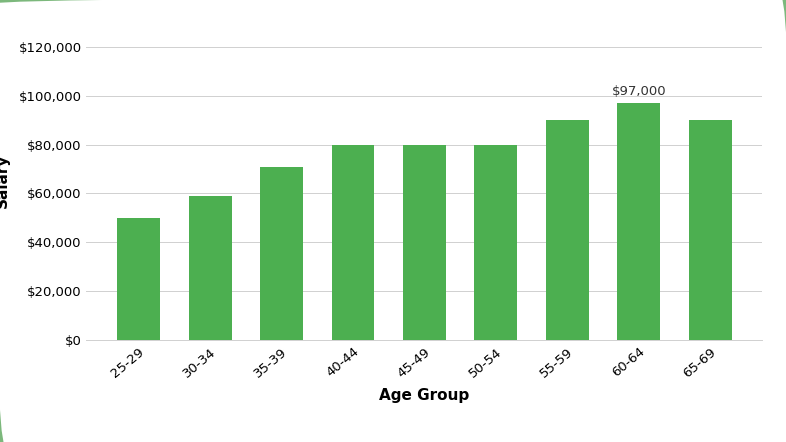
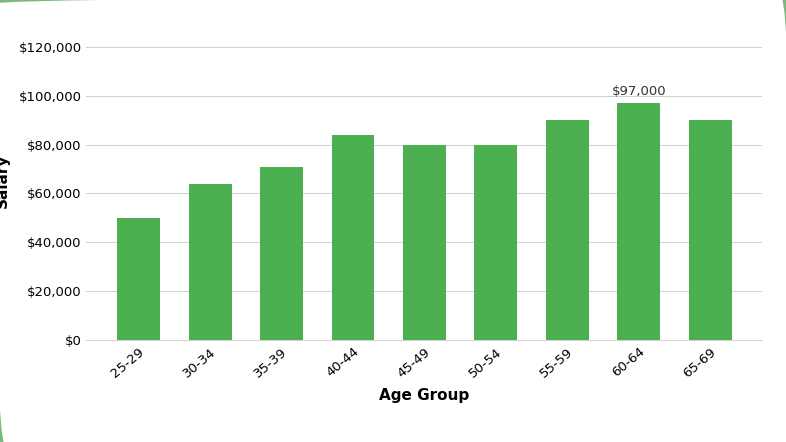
30-34: $59,000 -> $64,000
40-44: $80,000 -> $84,000
